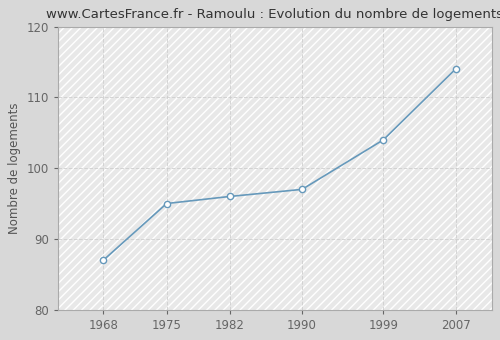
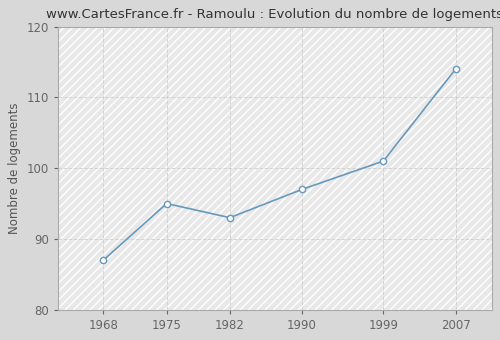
1982: 96 -> 93
1999: 104 -> 101
